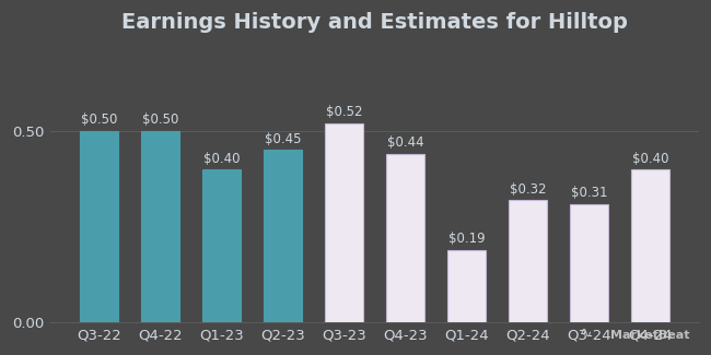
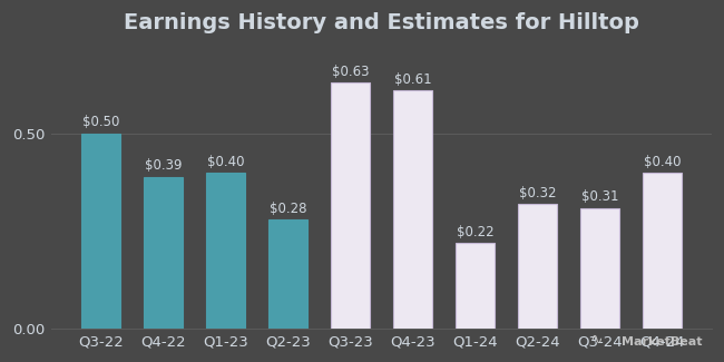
Q4-22: $0.50 -> $0.39
Q2-23: $0.45 -> $0.28
Q3-23: $0.52 -> $0.63
Q4-23: $0.44 -> $0.61
Q1-24: $0.19 -> $0.22
